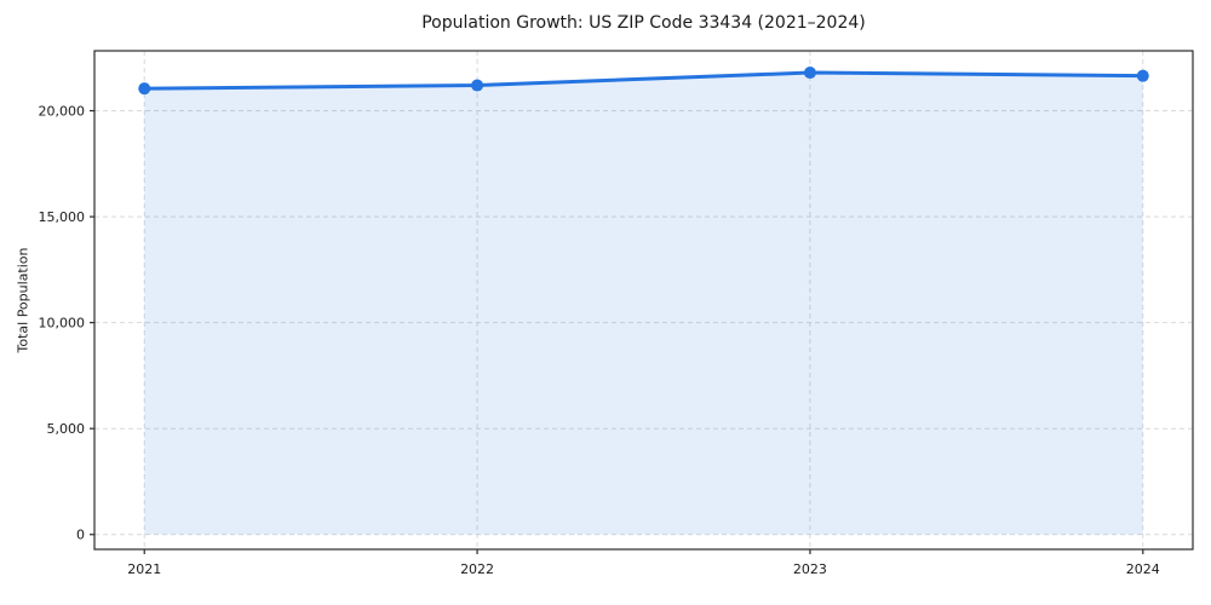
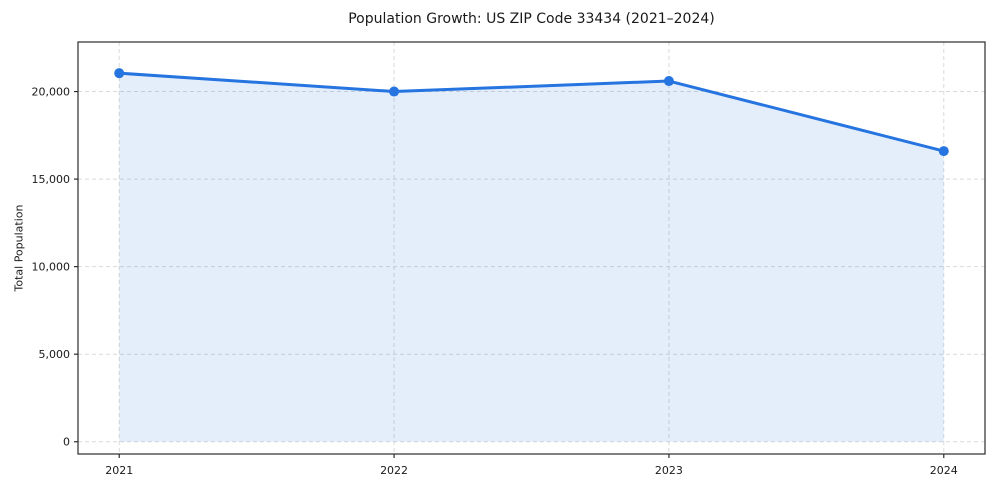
2022: 21200 -> 20000
2023: 21800 -> 20600
2024: 21600 -> 16600
